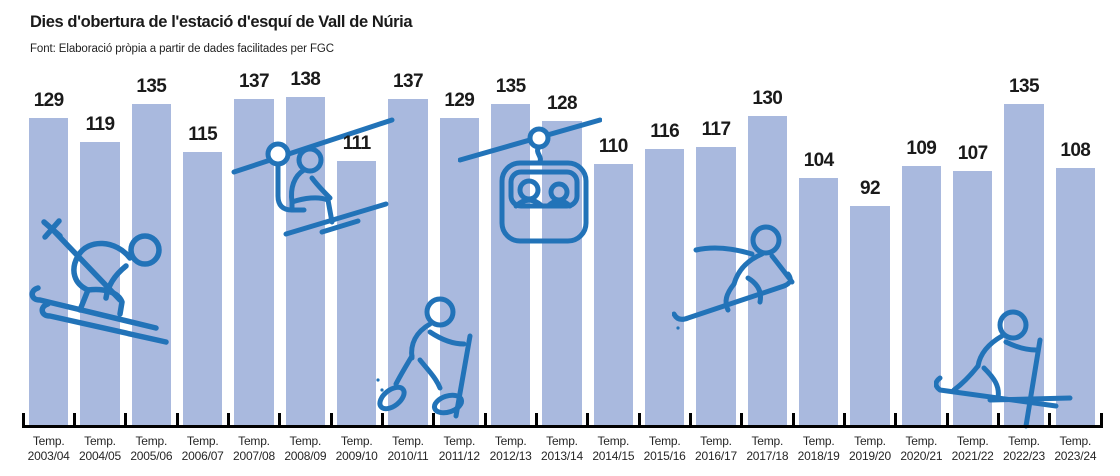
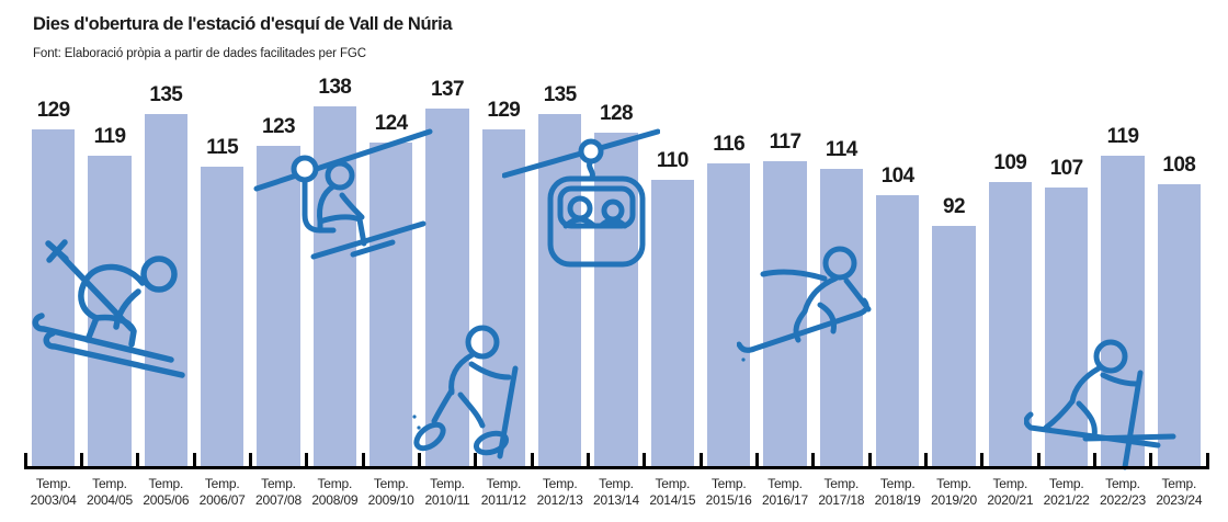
2007/08: 137 -> 123
2009/10: 111 -> 124
2017/18: 130 -> 114
2022/23: 135 -> 119
